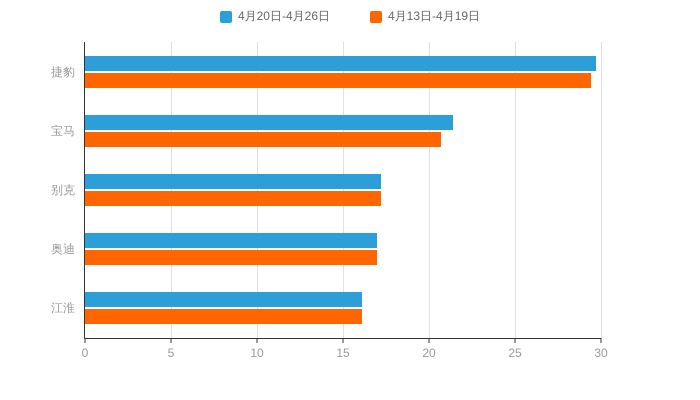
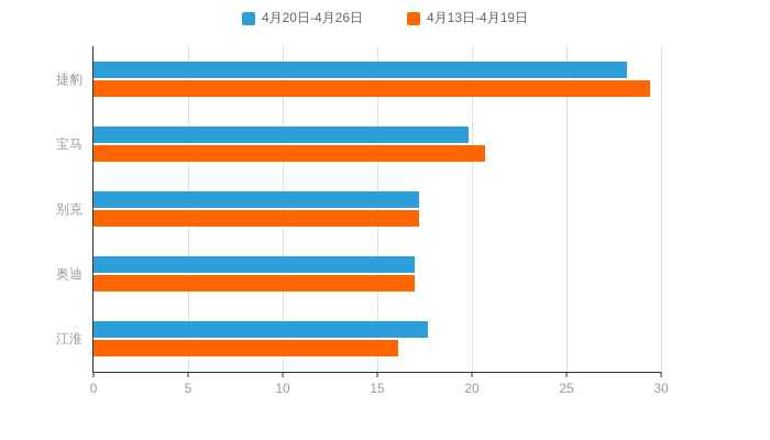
4月20日-4月26日/捷豹: 29.7 -> 28.2
4月20日-4月26日/宝马: 21.4 -> 19.8
4月20日-4月26日/江淮: 16.1 -> 17.7
